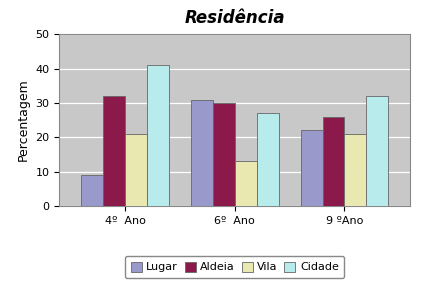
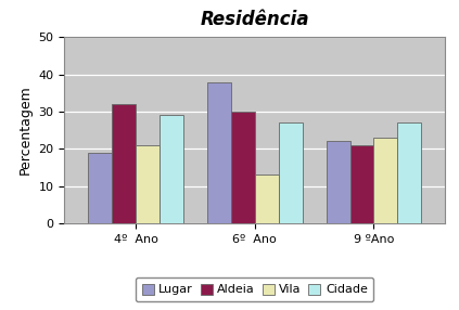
Lugar/4º Ano: 9 -> 19
Cidade/4º Ano: 41 -> 29
Lugar/6º Ano: 31 -> 38
Aldeia/9 ºAno: 26 -> 21
Vila/9 ºAno: 21 -> 23
Cidade/9 ºAno: 32 -> 27
